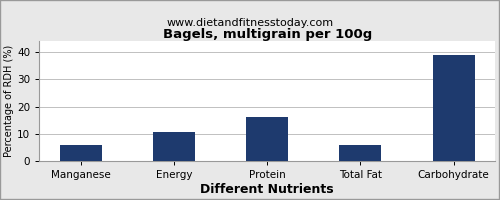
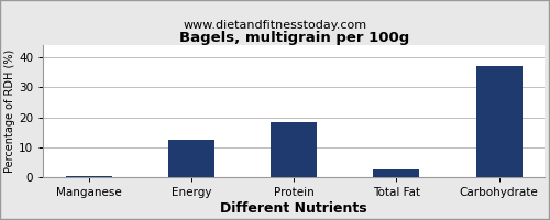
Manganese: 6.0 -> 0.3
Energy: 10.5 -> 12.5
Protein: 16.0 -> 18.5
Total Fat: 6.0 -> 2.5
Carbohydrate: 39.0 -> 37.0
